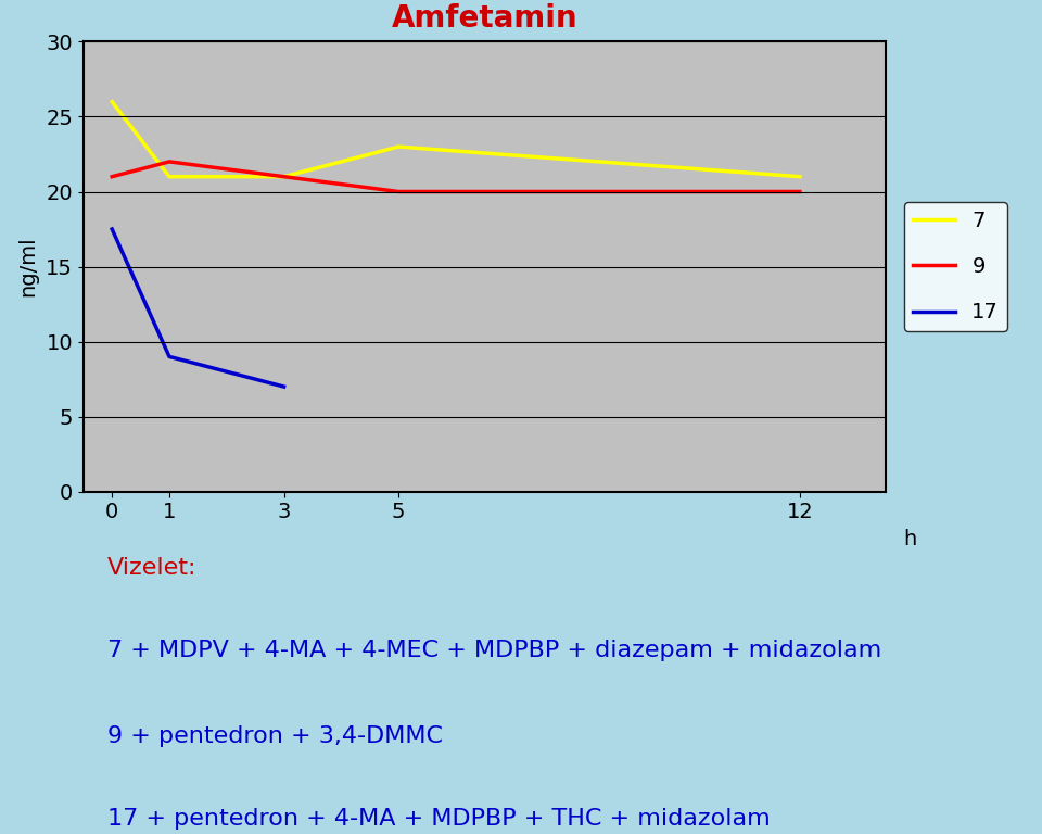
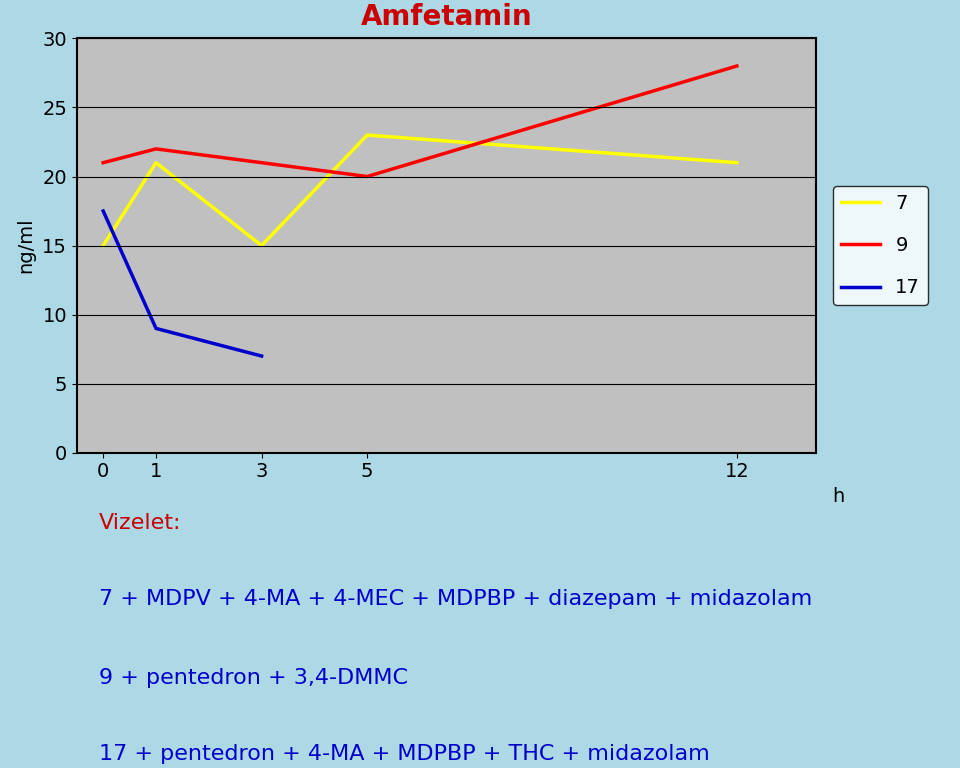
7/0: 26 -> 15
7/3: 21 -> 15
9/12: 20 -> 28
